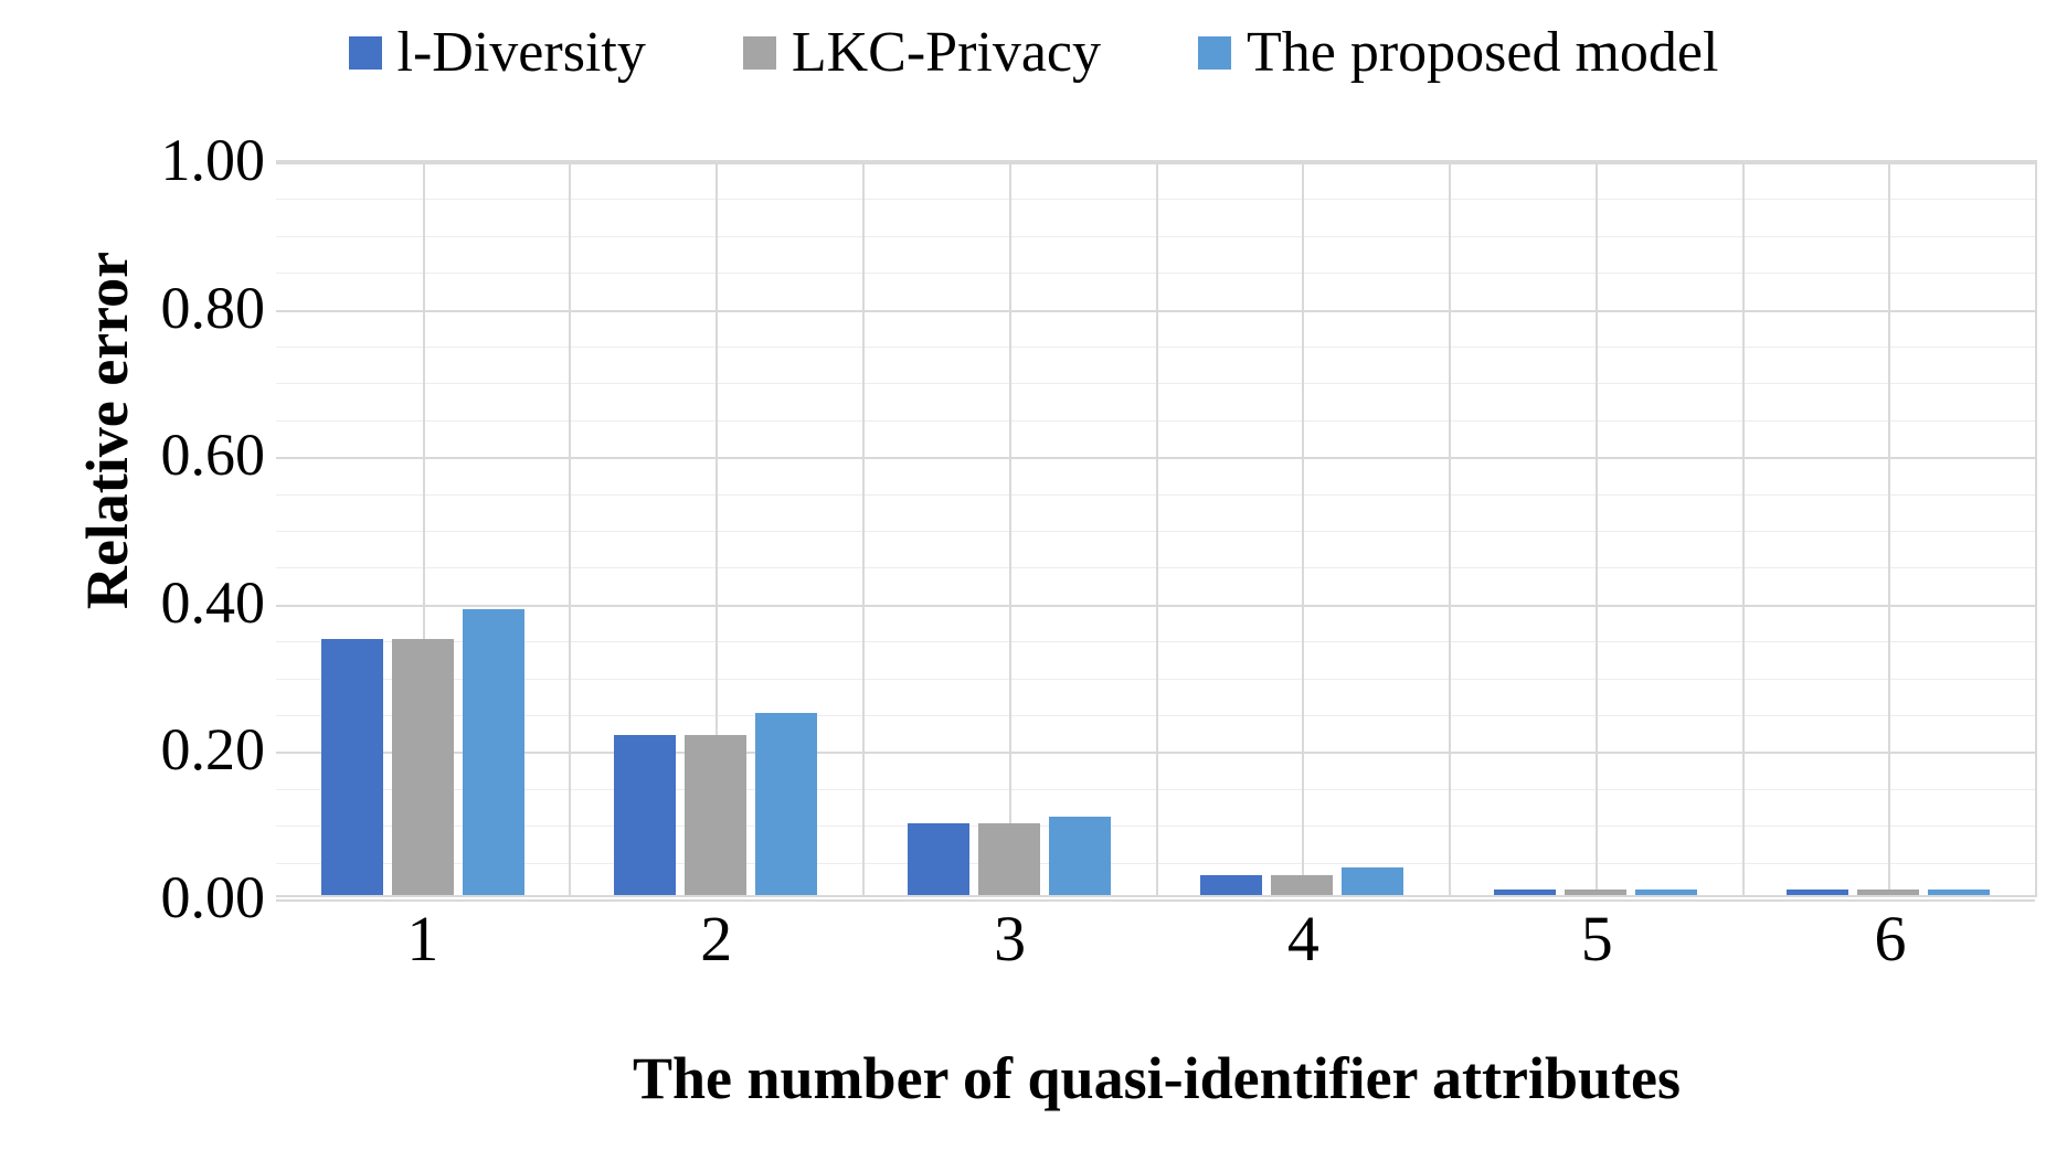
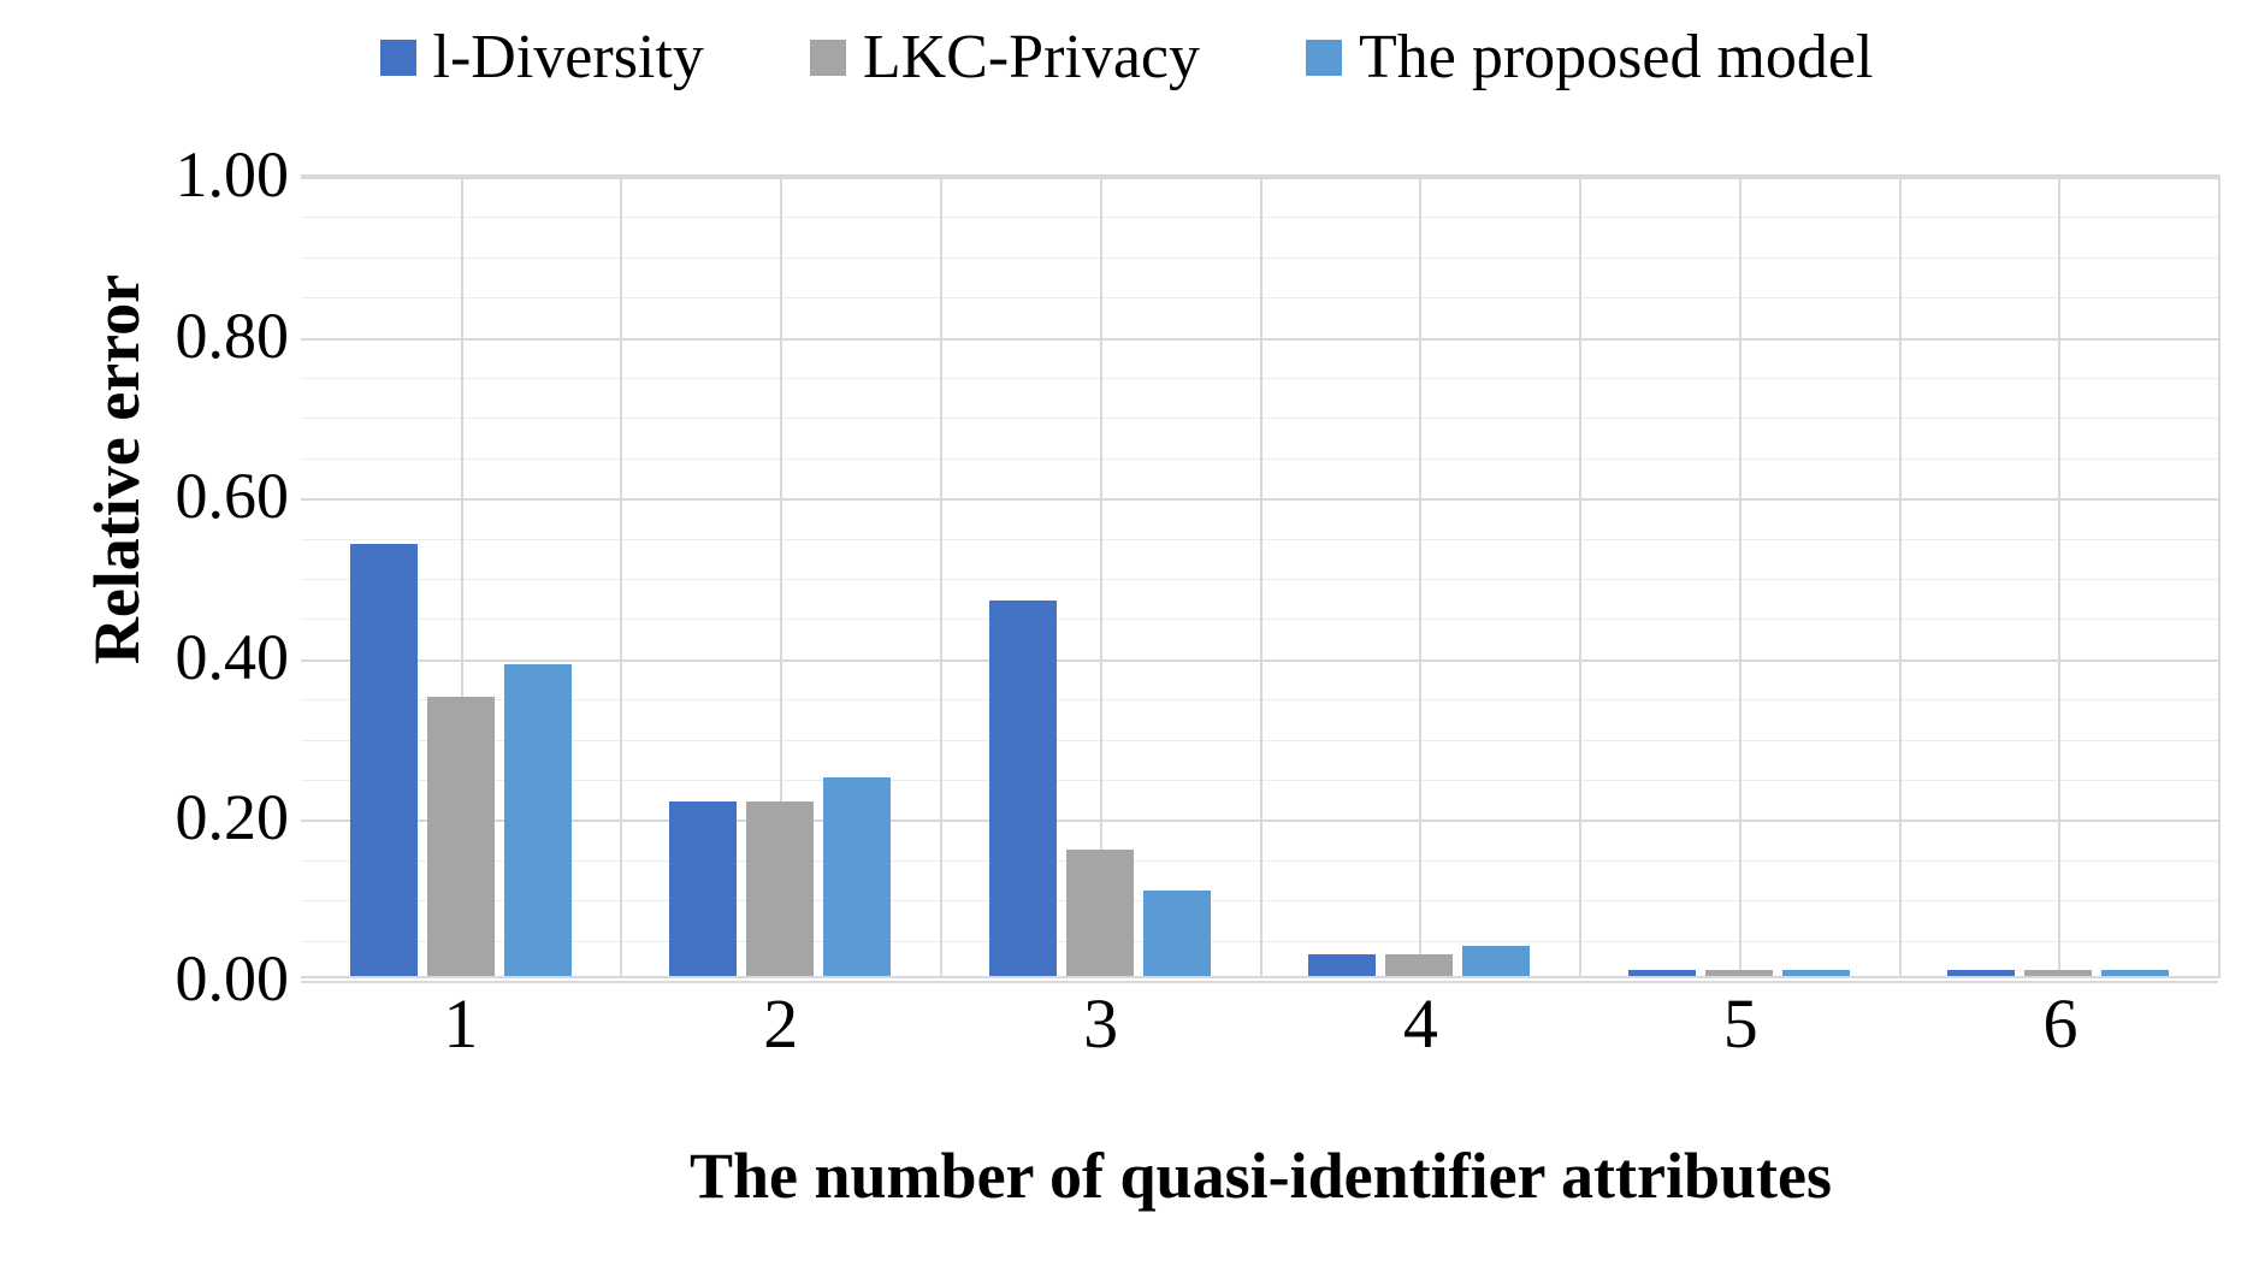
l-Diversity/1: 0.35 -> 0.54
l-Diversity/3: 0.10 -> 0.47
LKC-Privacy/3: 0.10 -> 0.16
